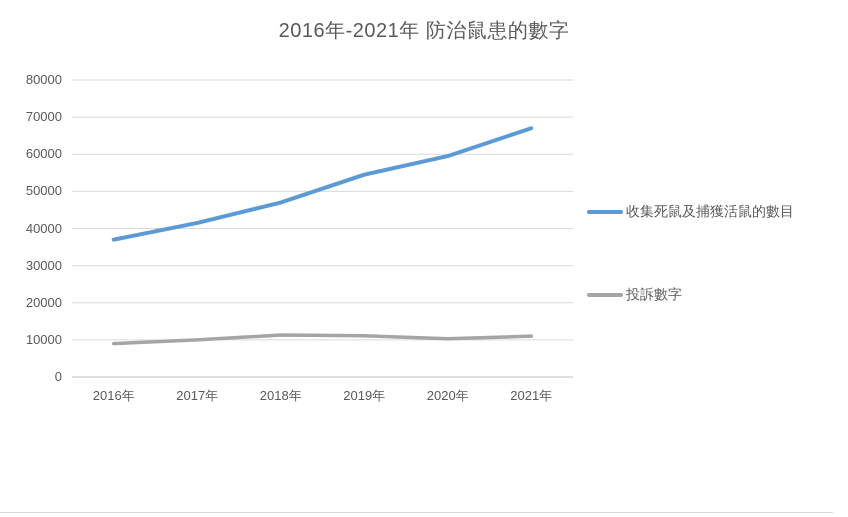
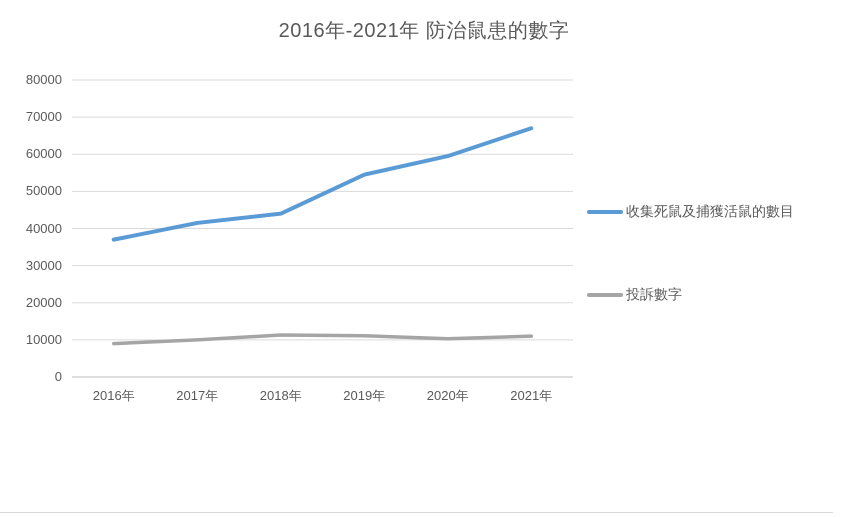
收集死鼠及捕獲活鼠的數目/2018年: 47000 -> 44000
